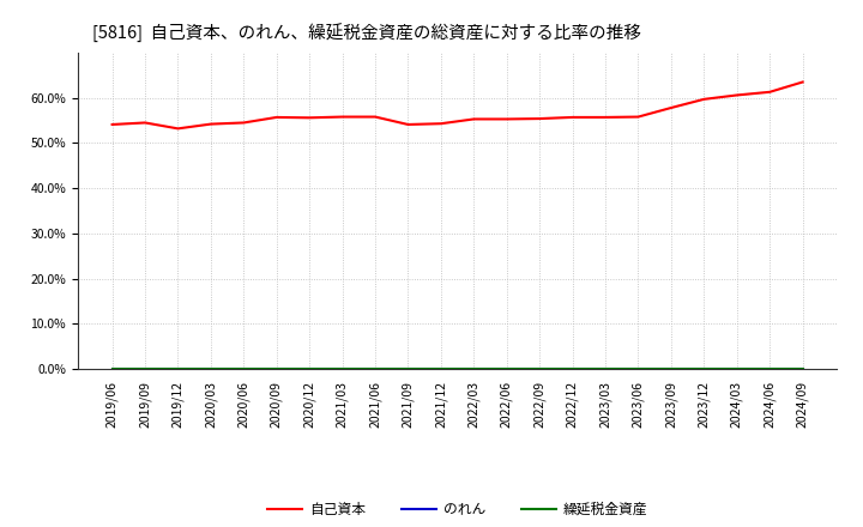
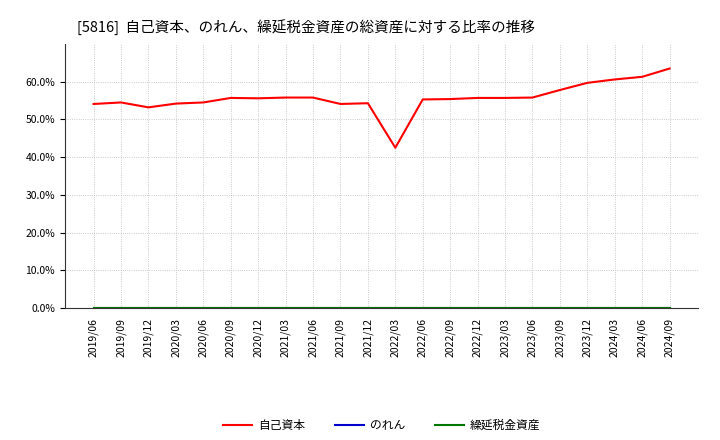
自己資本/2022/03: 55.3% -> 42.5%
